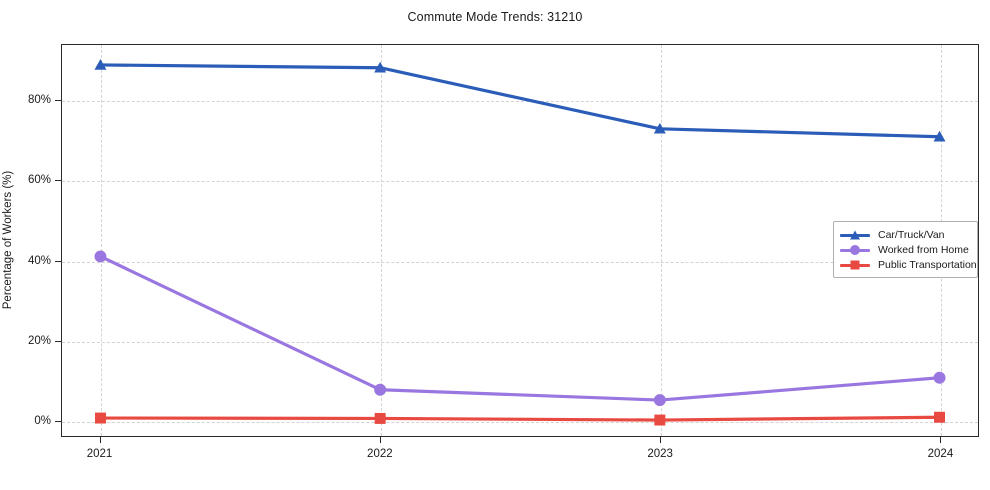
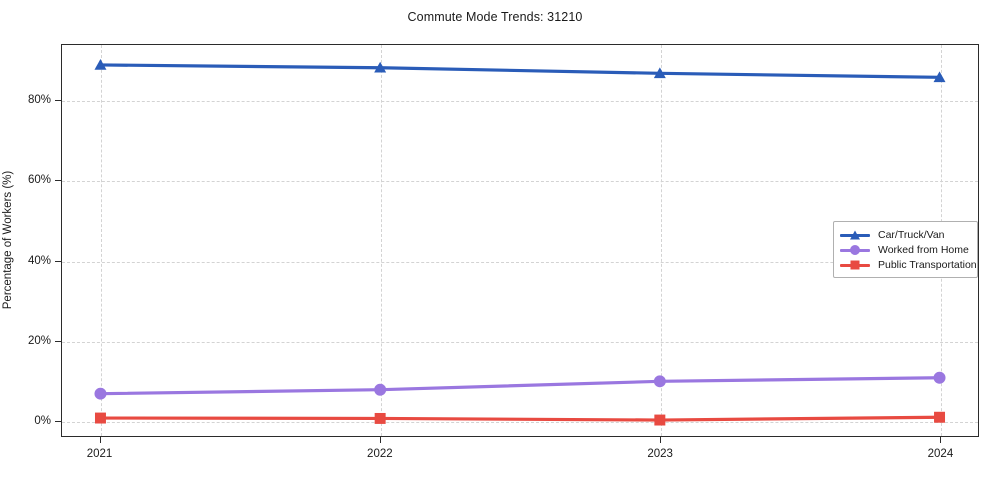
Worked from Home/2021: 41% -> 7%
Car/Truck/Van/2023: 73% -> 87%
Worked from Home/2023: 5% -> 10%
Car/Truck/Van/2024: 71% -> 86%
